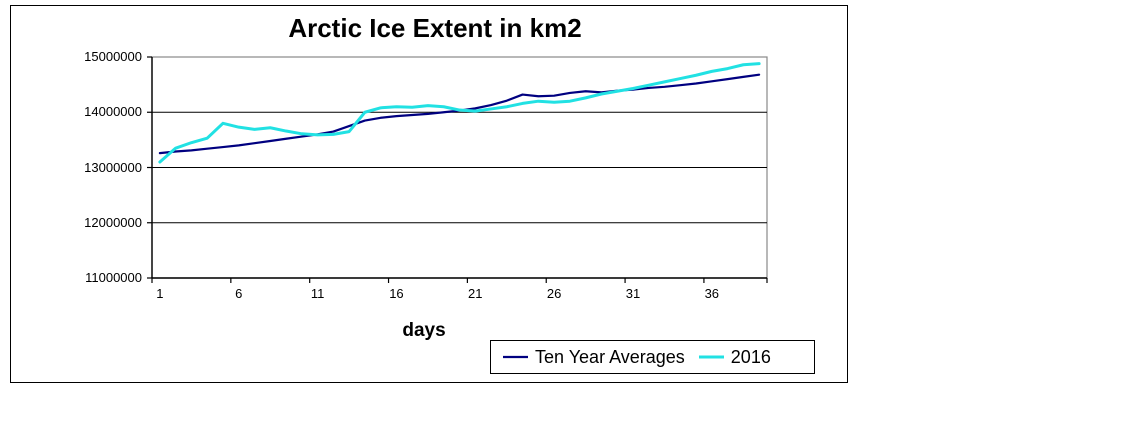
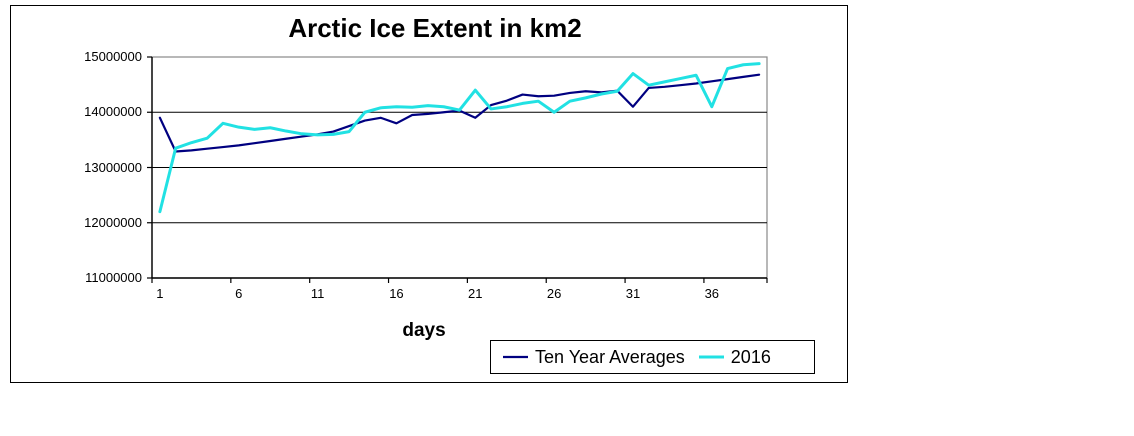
Ten Year Averages/1: 13300000 -> 13900000
2016/1: 13100000 -> 12200000
Ten Year Averages/16: 13900000 -> 13800000
Ten Year Averages/21: 14100000 -> 13900000
2016/21: 14000000 -> 14400000
2016/26: 14200000 -> 14000000
Ten Year Averages/31: 14400000 -> 14100000
2016/31: 14400000 -> 14700000
2016/36: 14700000 -> 14100000
